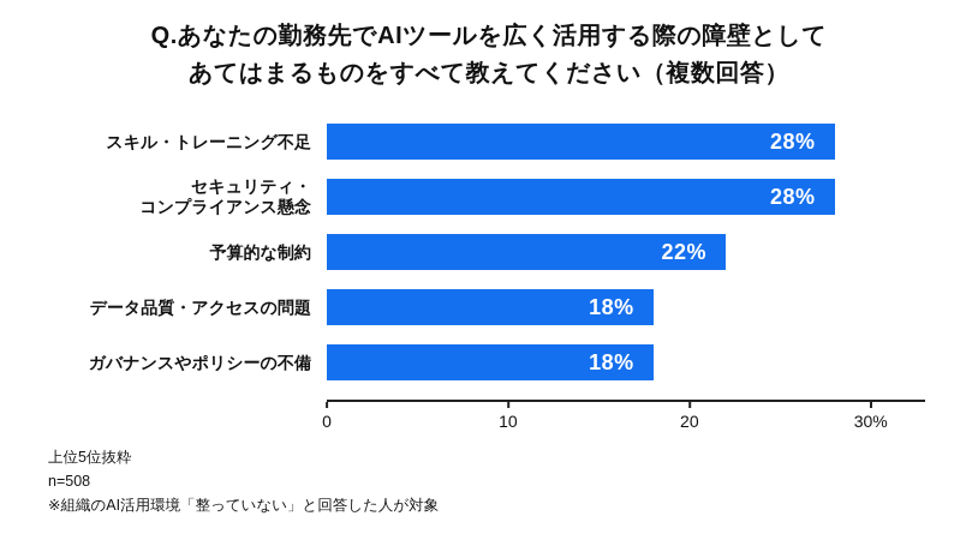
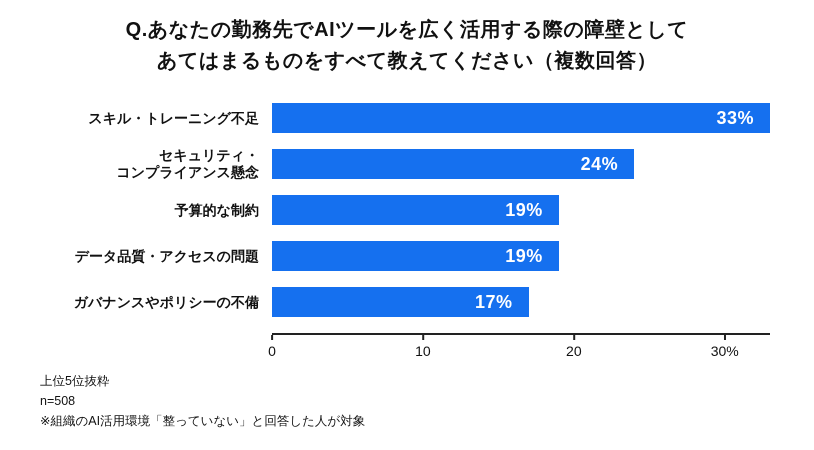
スキル・トレーニング不足: 28% -> 33%
セキュリティ・ コンプライアンス懸念: 28% -> 24%
予算的な制約: 22% -> 19%
データ品質・アクセスの問題: 18% -> 19%
ガバナンスやポリシーの不備: 18% -> 17%
